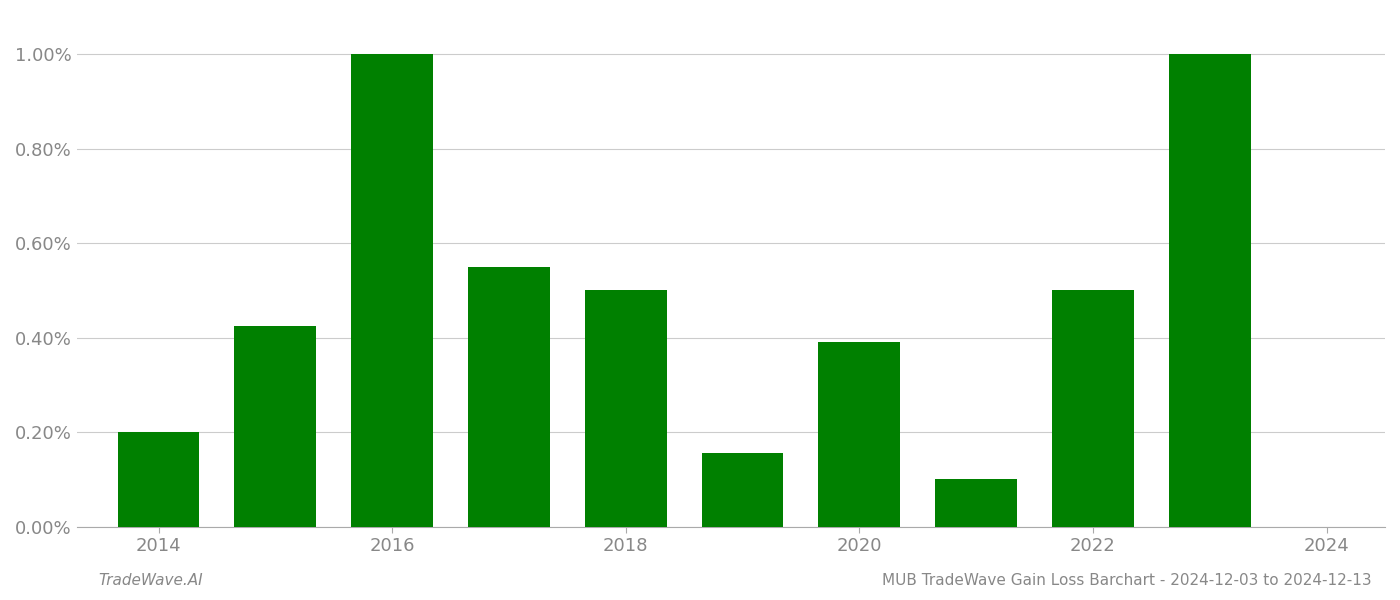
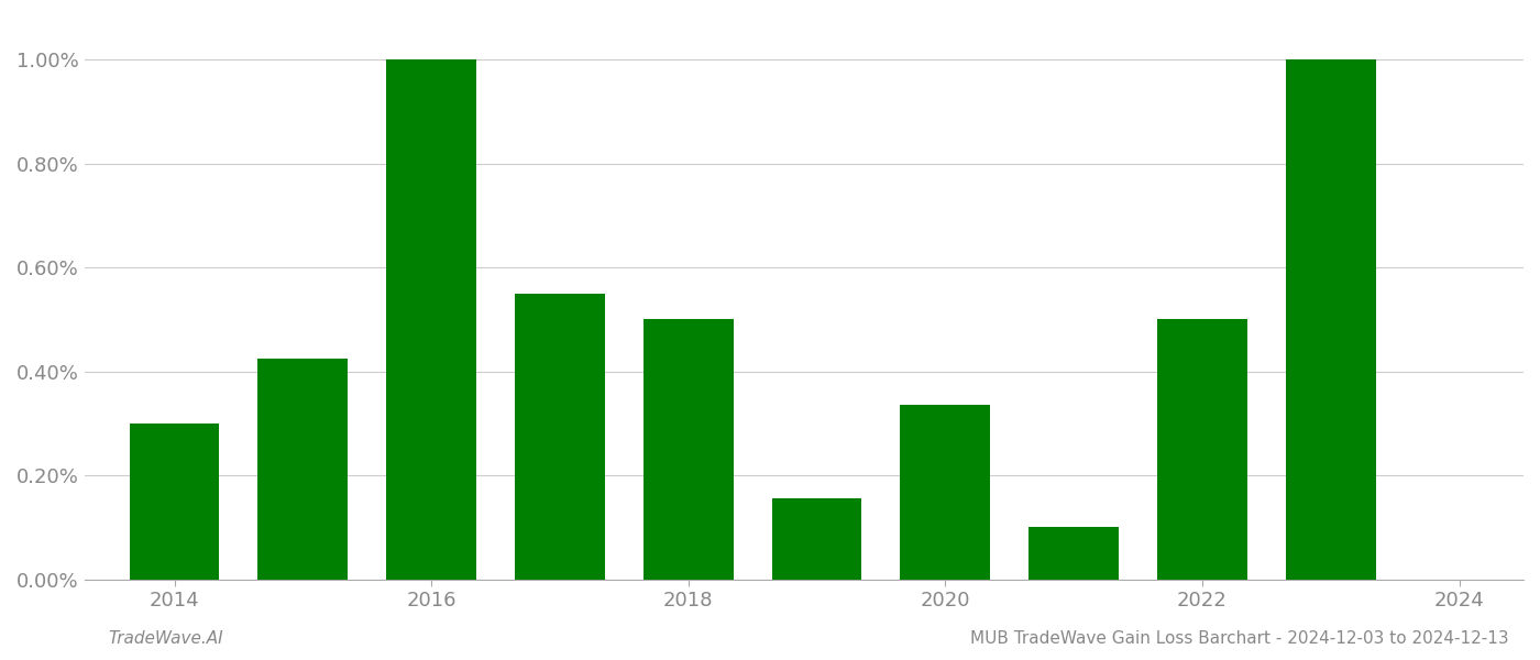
2014: 0.200% -> 0.300%
2020: 0.390% -> 0.335%
